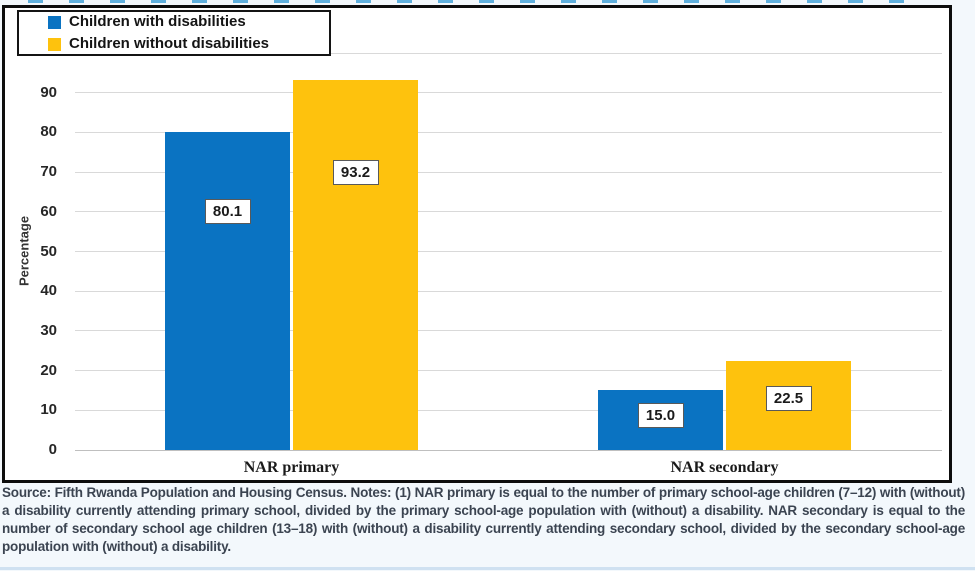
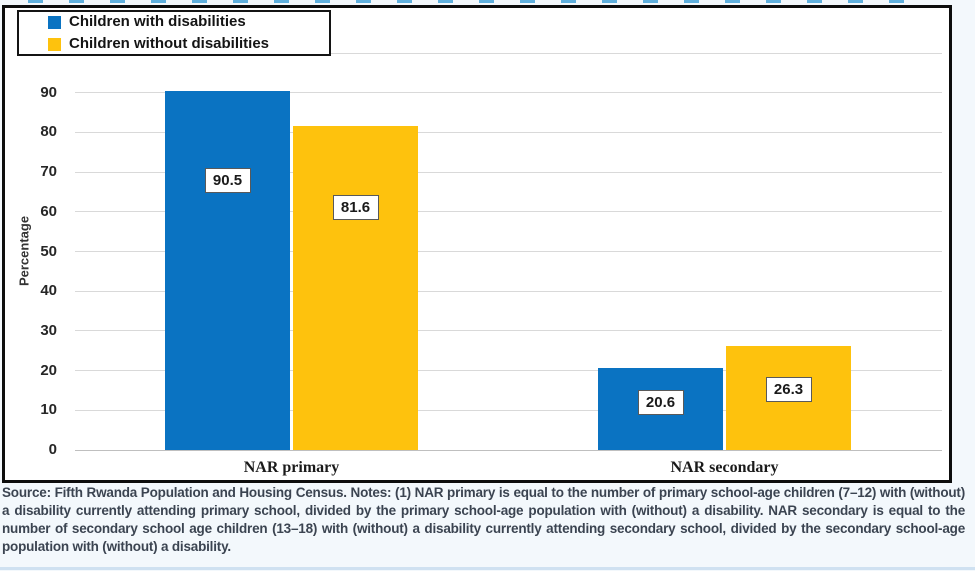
Children with disabilities/NAR primary: 80.1 -> 90.5
Children without disabilities/NAR primary: 93.2 -> 81.6
Children with disabilities/NAR secondary: 15.0 -> 20.6
Children without disabilities/NAR secondary: 22.5 -> 26.3
